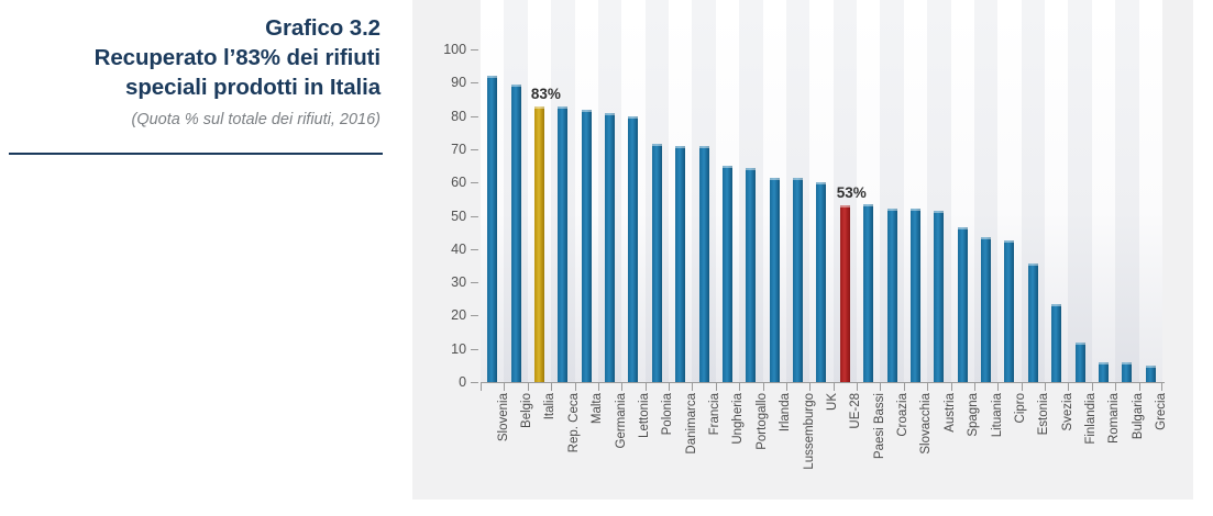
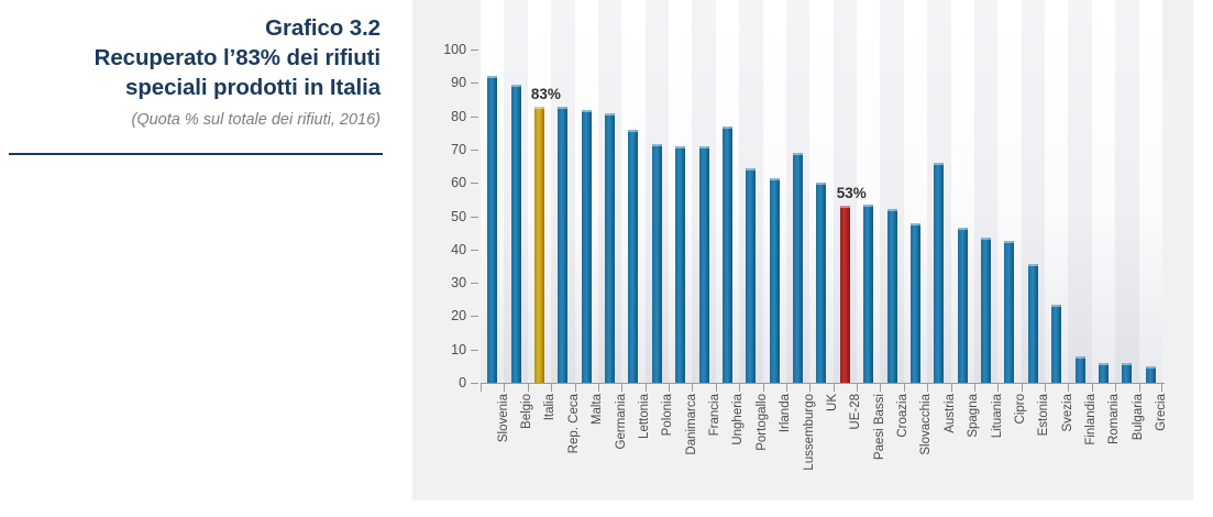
Lettonia: 80 -> 76
Ungheria: 65 -> 77
Lussemburgo: 62 -> 69
Slovacchia: 52 -> 48
Austria: 52 -> 66
Finlandia: 12 -> 8
